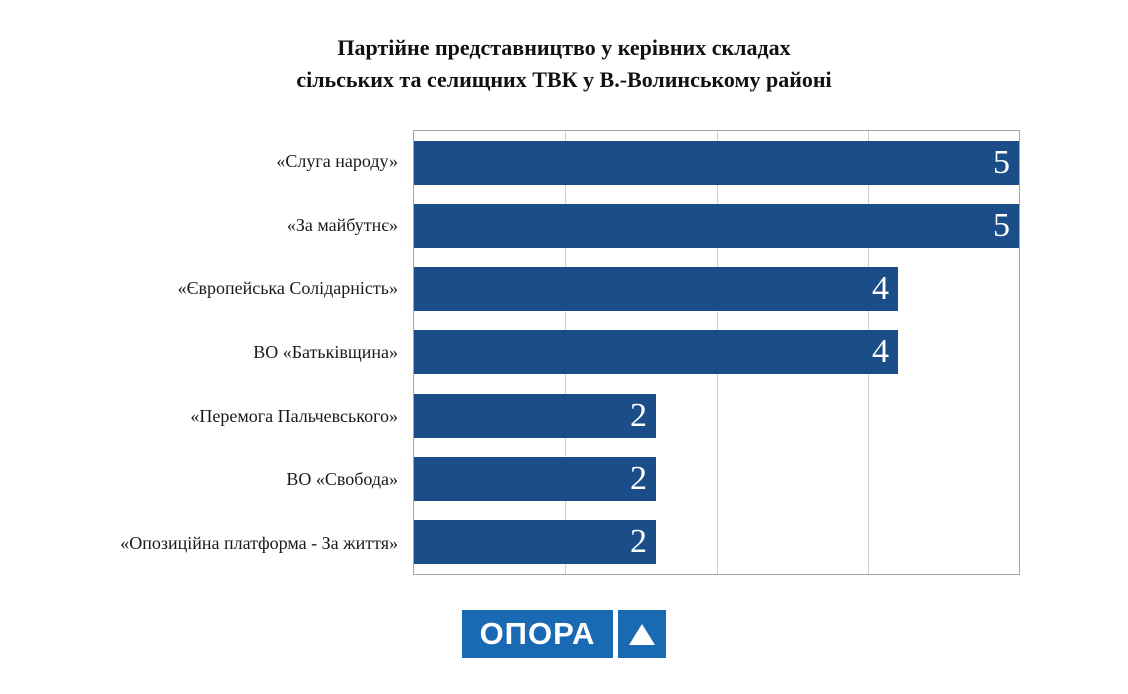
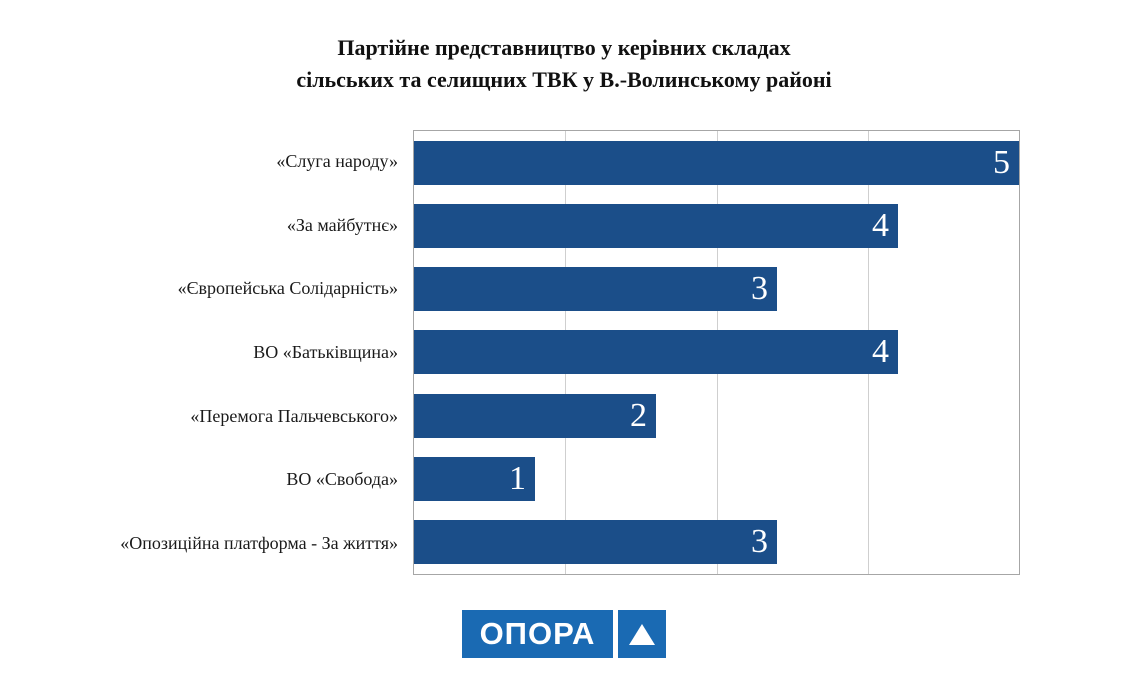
«За майбутнє»: 5 -> 4
«Європейська Солідарність»: 4 -> 3
ВО «Свобода»: 2 -> 1
«Опозиційна платформа - За життя»: 2 -> 3
